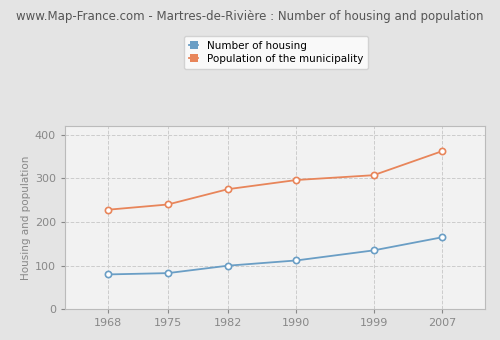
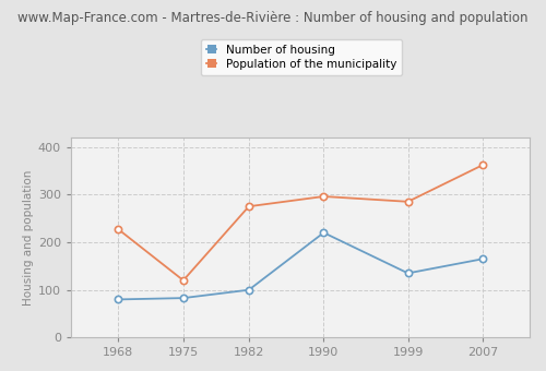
Population of the municipality/1975: 240 -> 120
Number of housing/1990: 112 -> 220
Population of the municipality/1999: 307 -> 285
